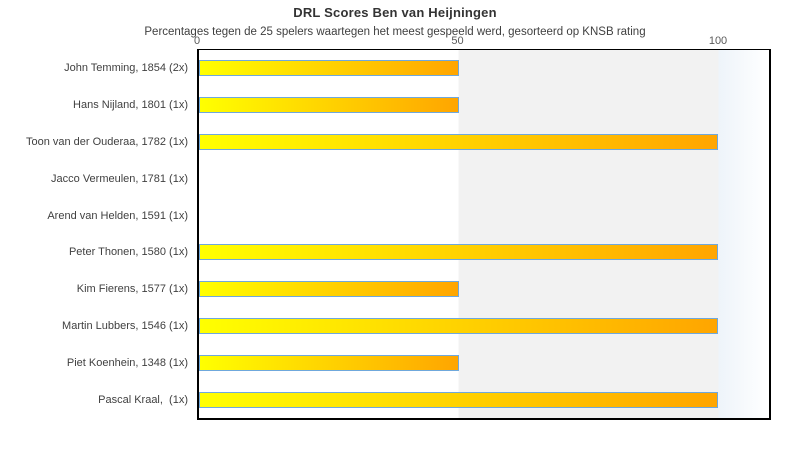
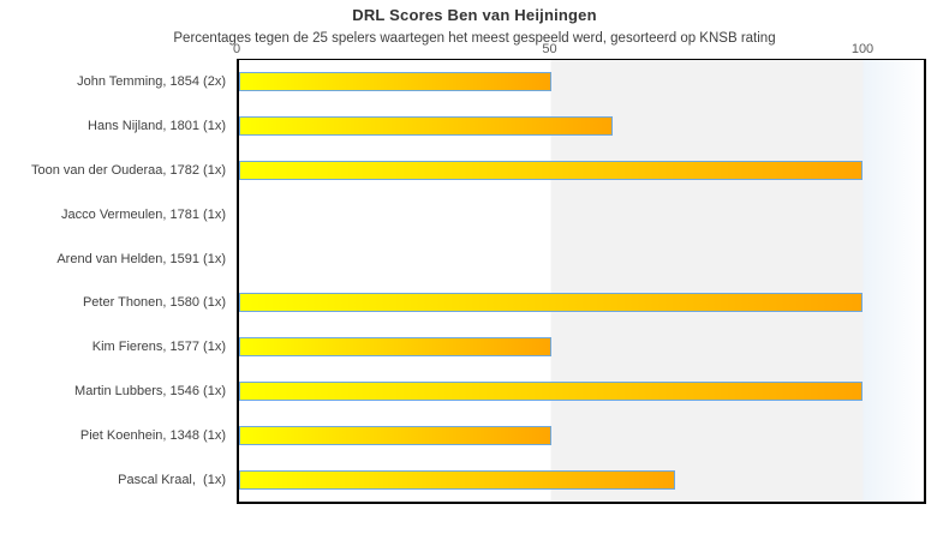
Hans Nijland, 1801 (1x): 50 -> 60
Pascal Kraal, (1x): 100 -> 70
